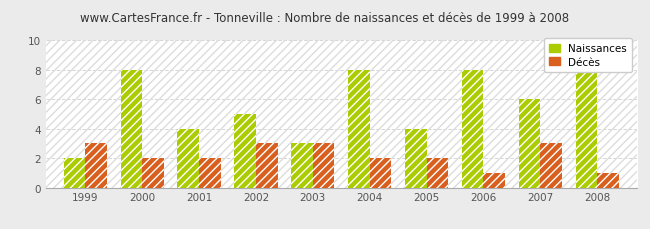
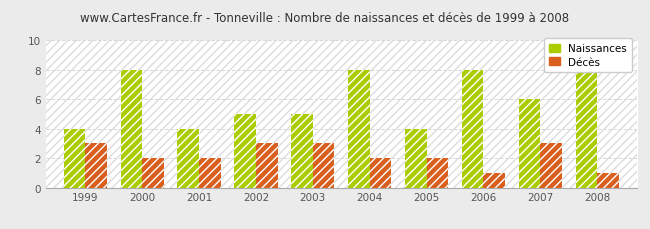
Naissances/1999: 2 -> 4
Naissances/2003: 3 -> 5
